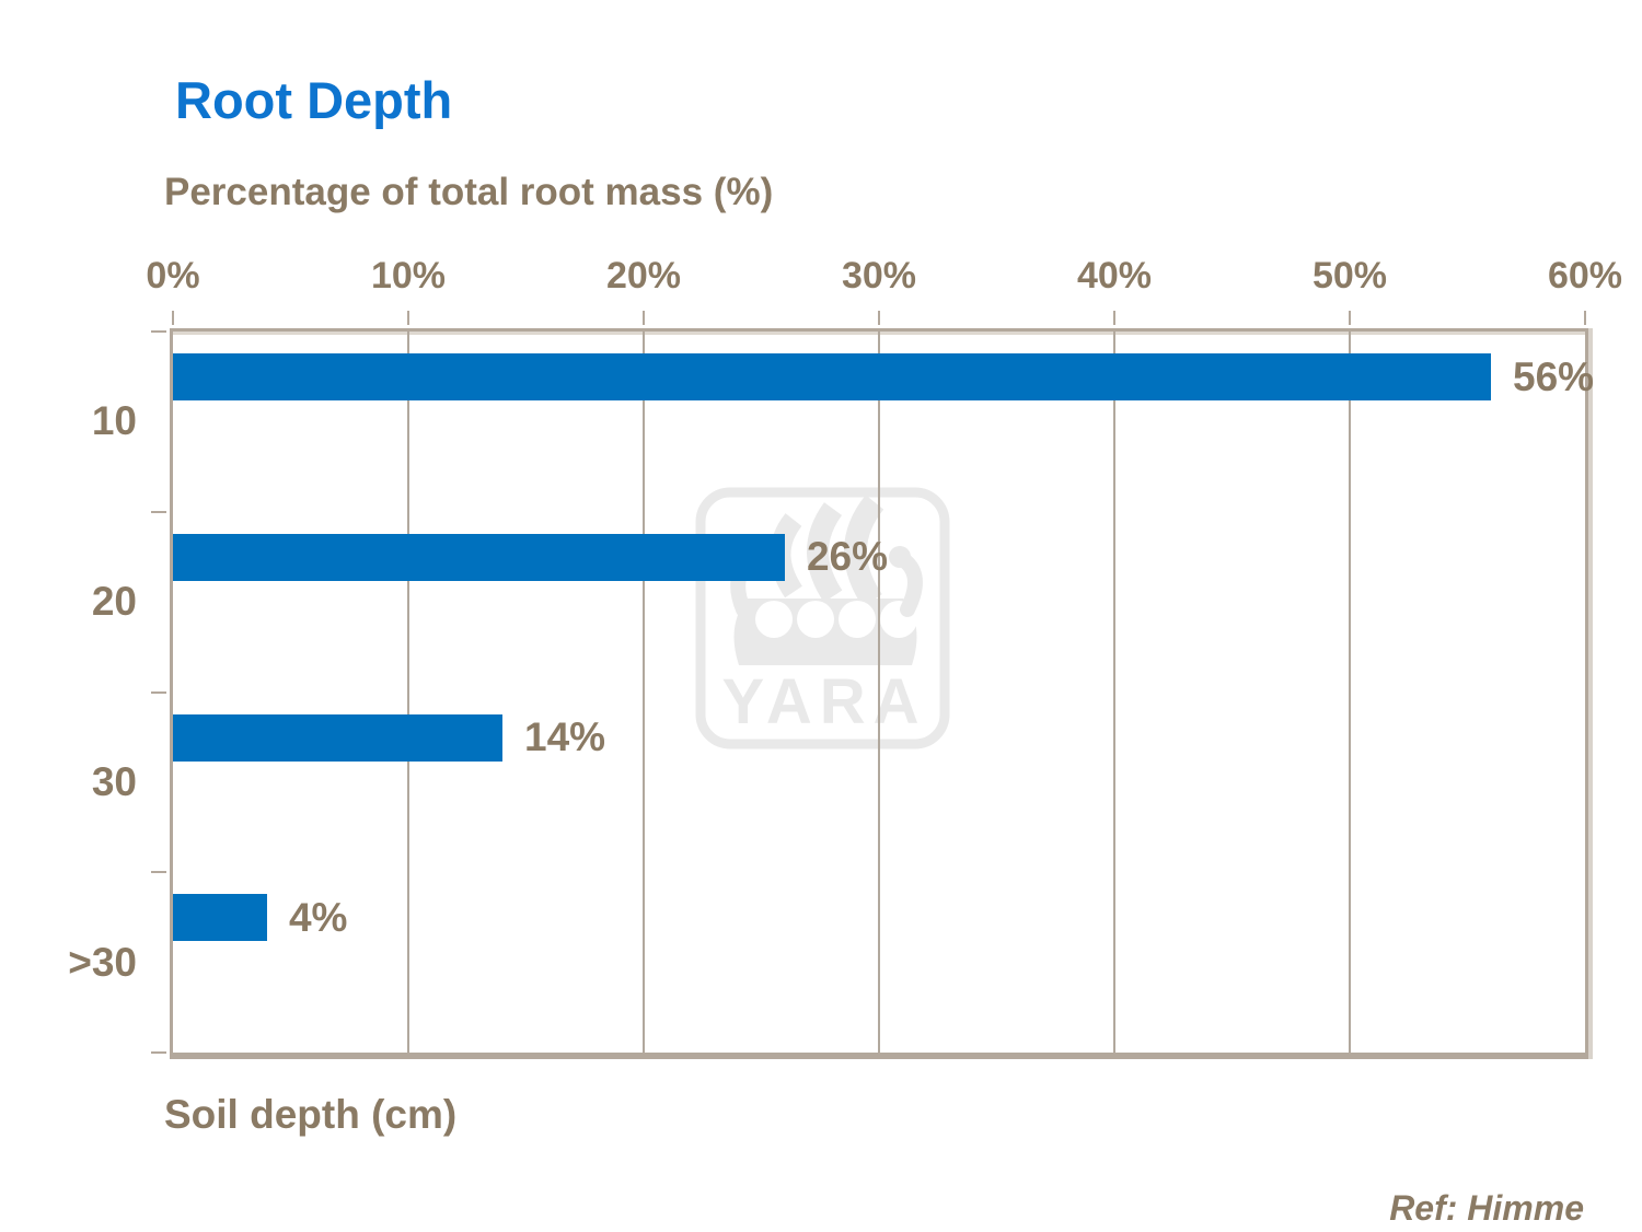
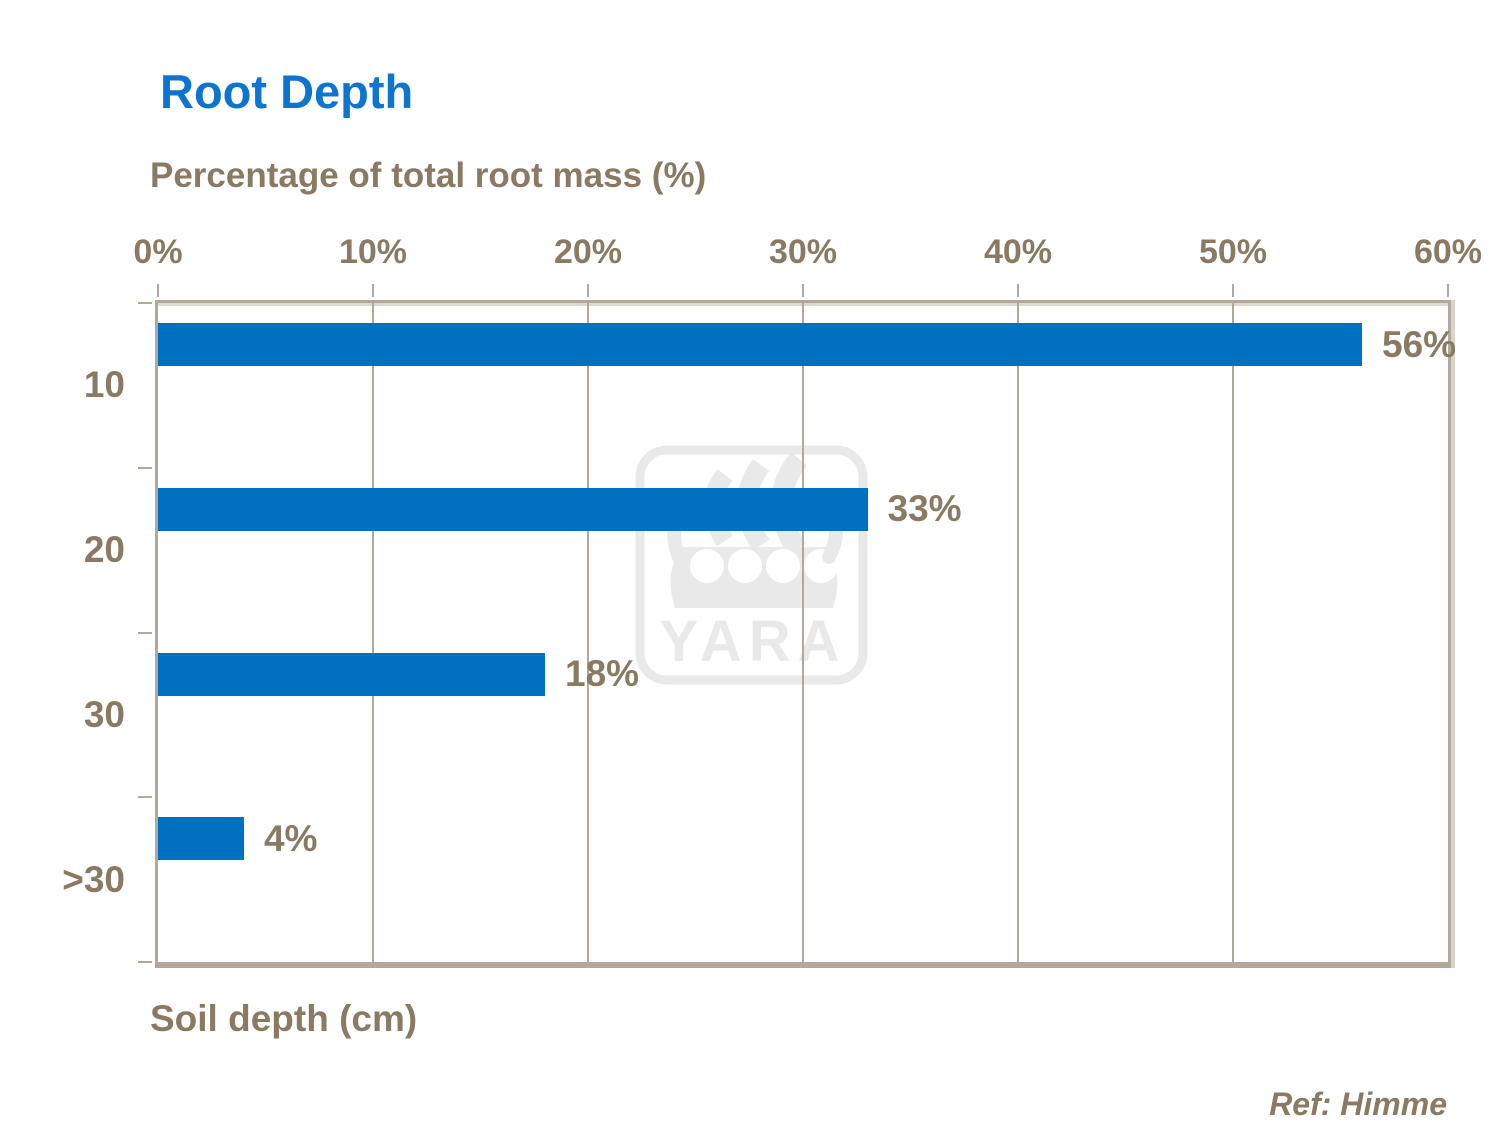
20: 26% -> 33%
30: 14% -> 18%
